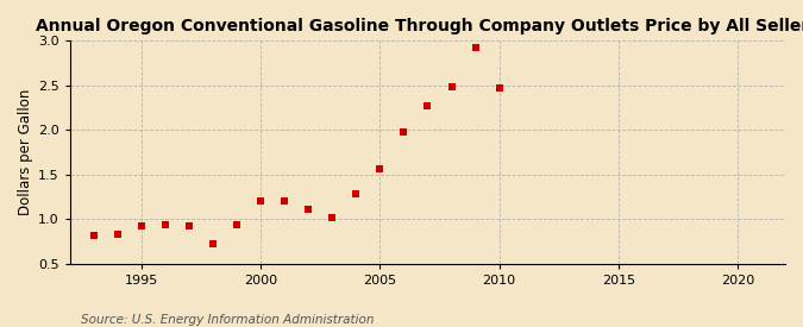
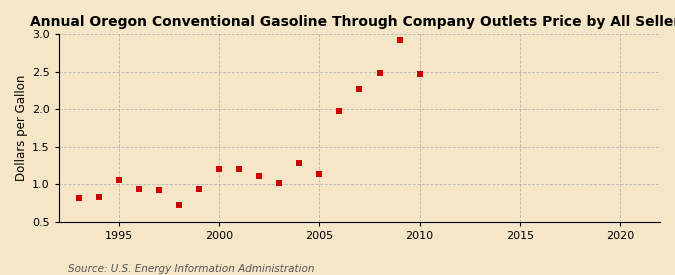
1995: 0.92 -> 1.06
2005: 1.56 -> 1.14
